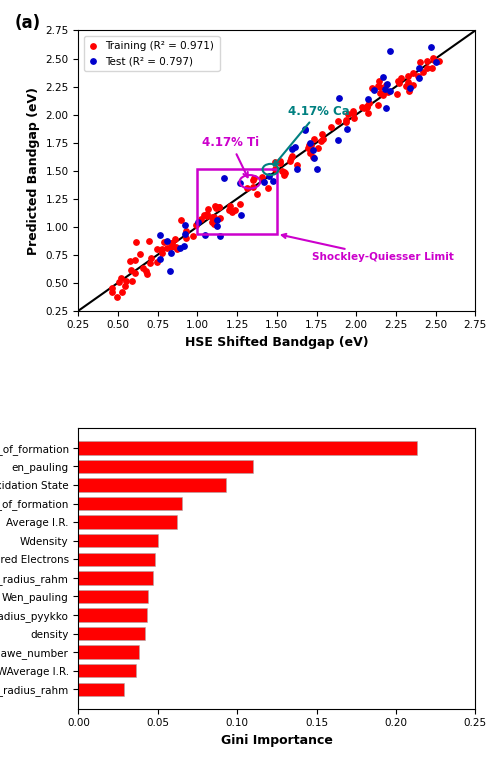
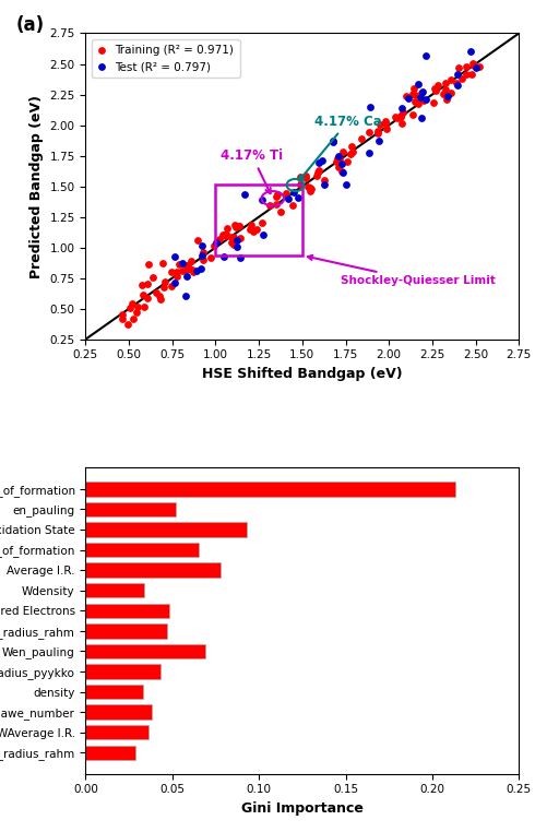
en_pauling: 0.110 -> 0.052
Average I.R.: 0.062 -> 0.078
Wdensity: 0.050 -> 0.034
Wen_pauling: 0.044 -> 0.069
density: 0.042 -> 0.033
